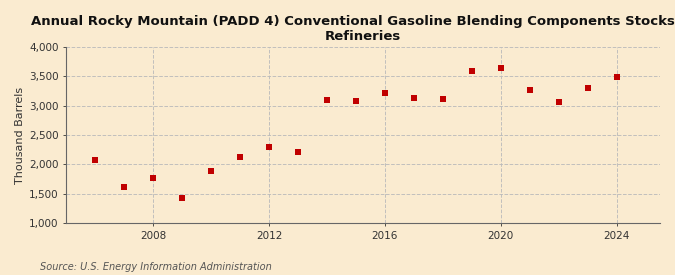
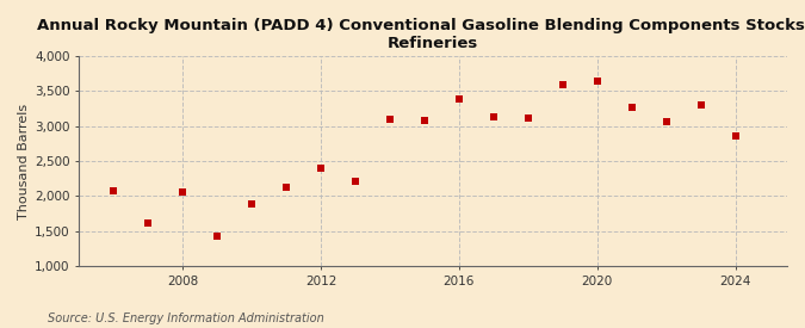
2008: 1,760 -> 2,060
2012: 2,300 -> 2,400
2016: 3,210 -> 3,380
2024: 3,490 -> 2,860
